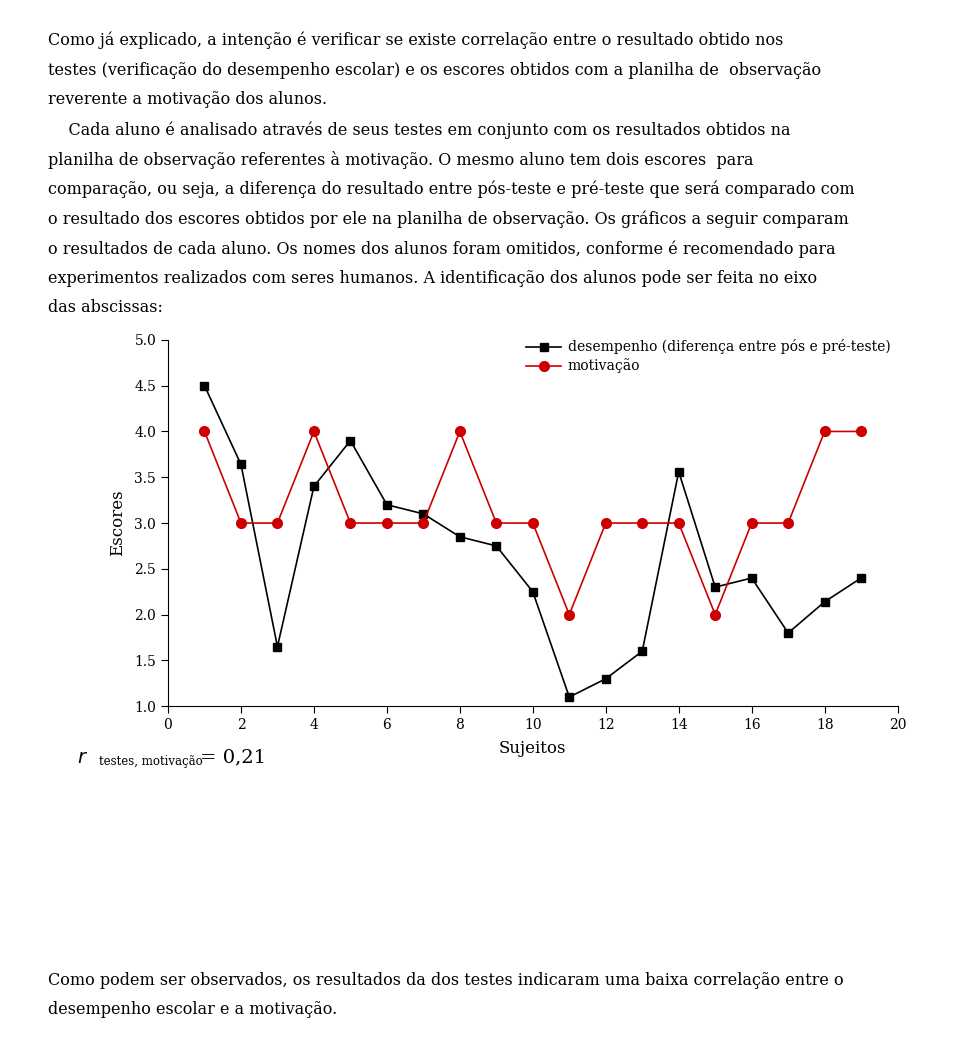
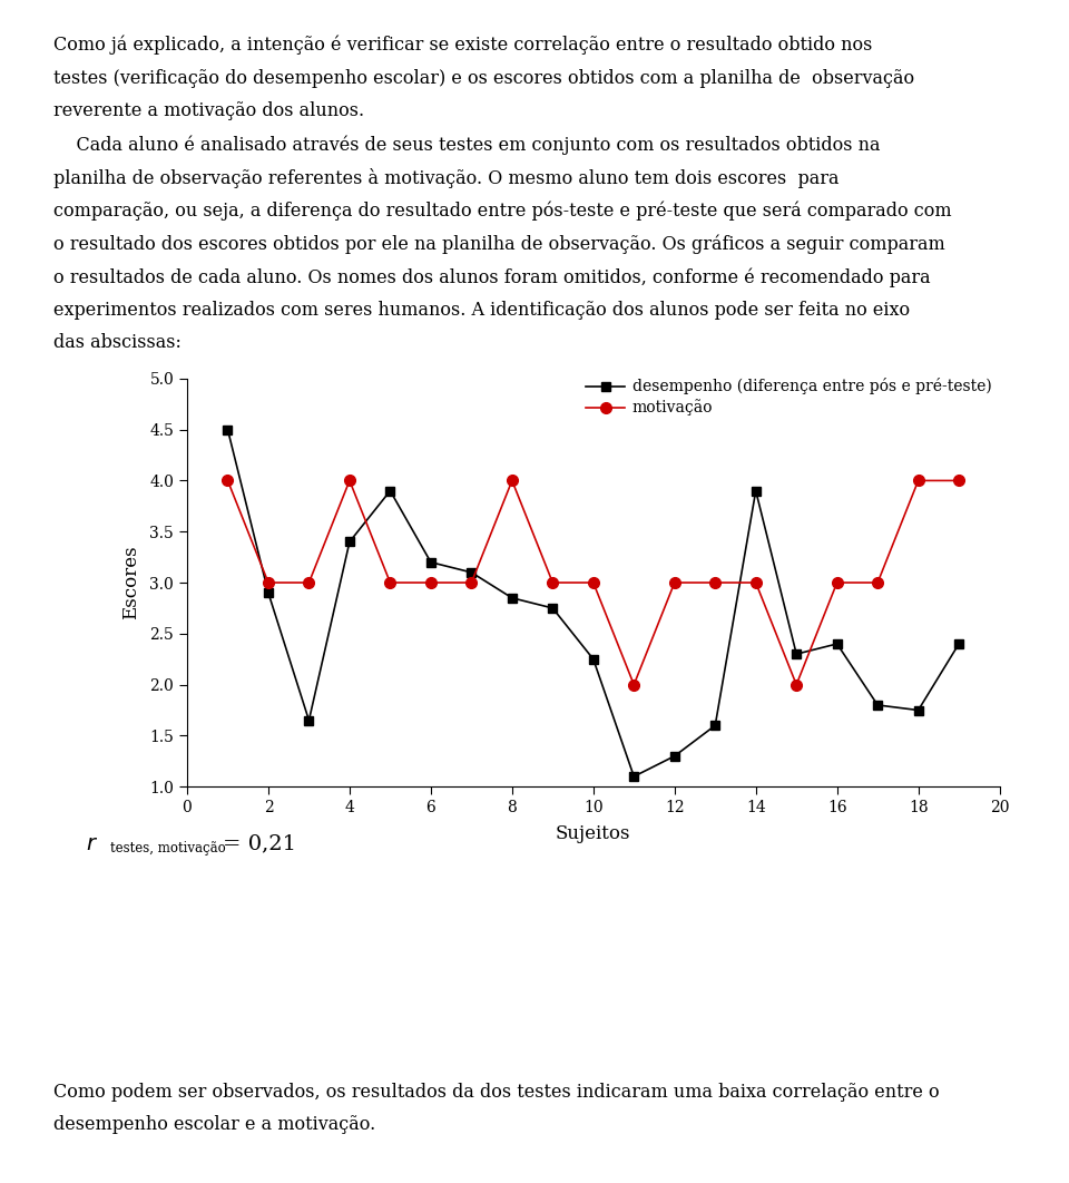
desempenho (diferença entre pós e pré-teste)/2: 3.64 -> 2.90
desempenho (diferença entre pós e pré-teste)/14: 3.56 -> 3.90
desempenho (diferença entre pós e pré-teste)/18: 2.14 -> 1.75
